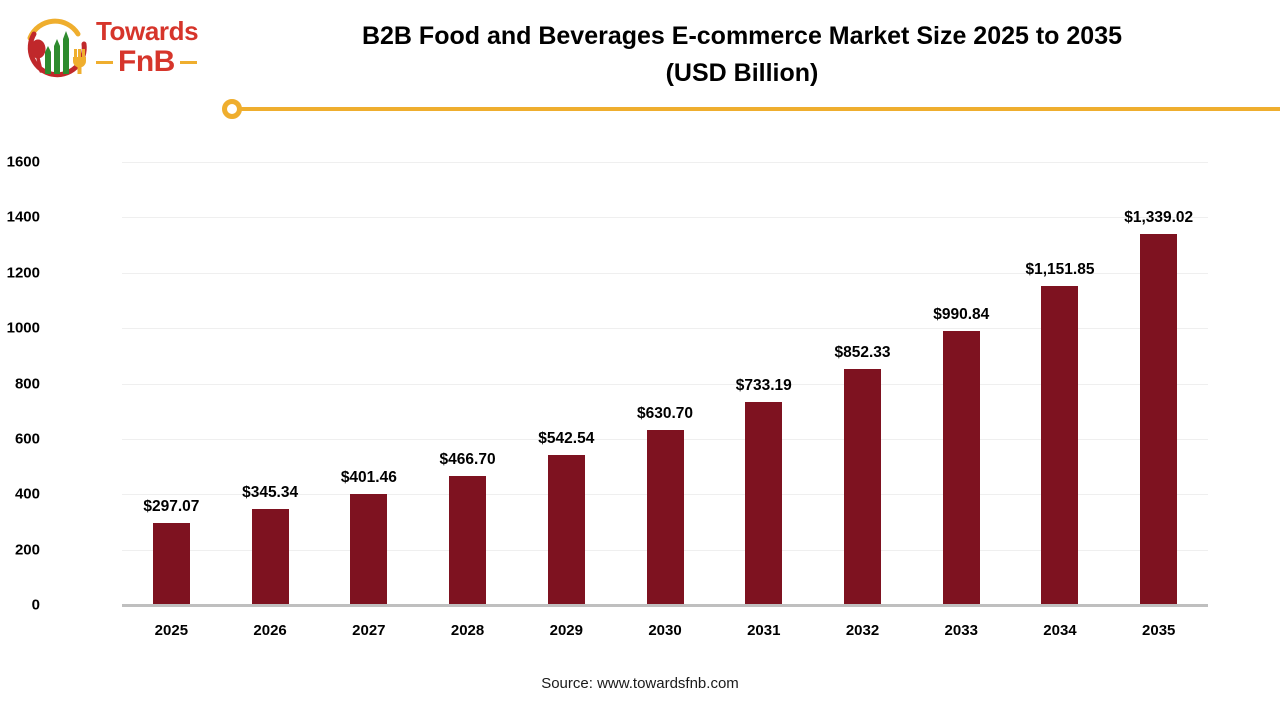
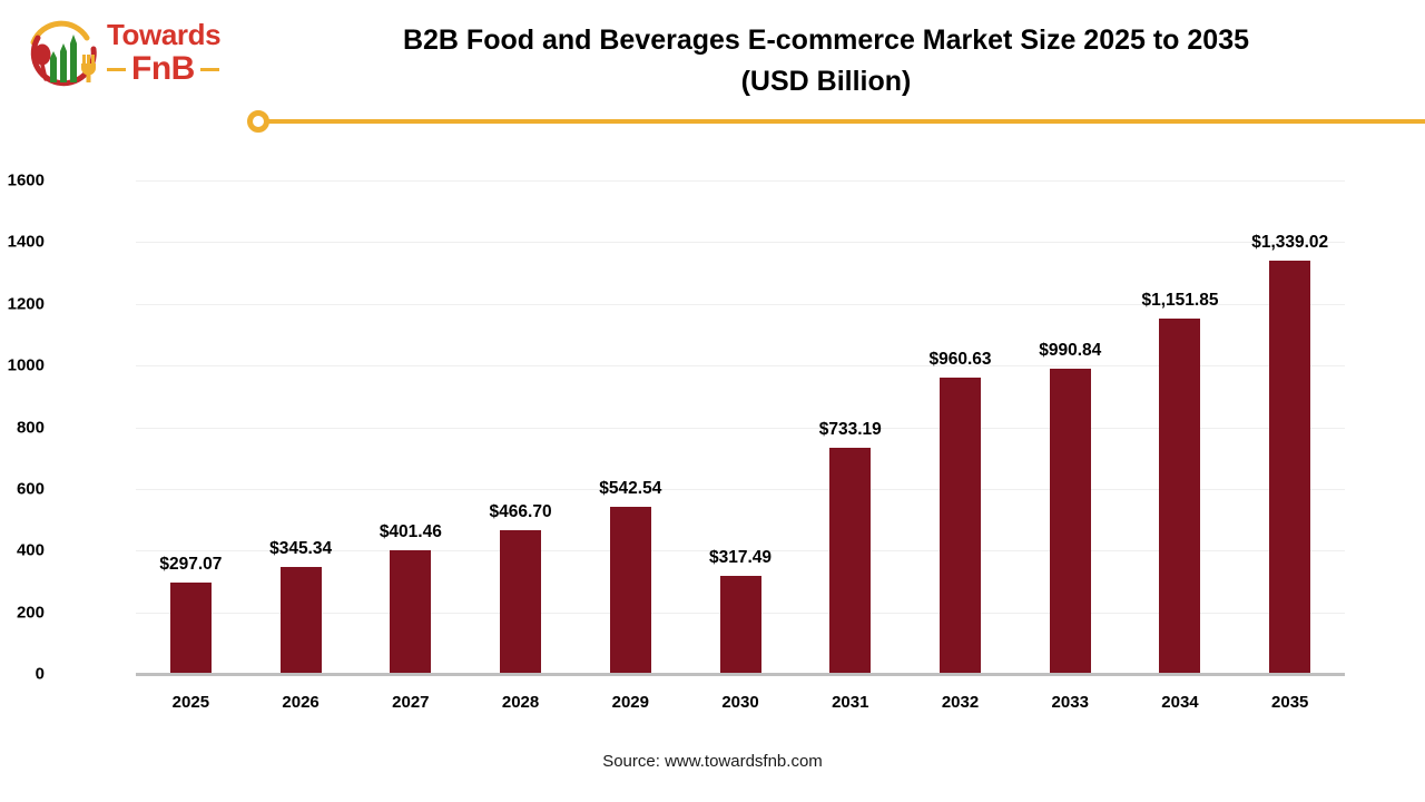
2030: $630.70 -> $317.49
2032: $852.33 -> $960.63
